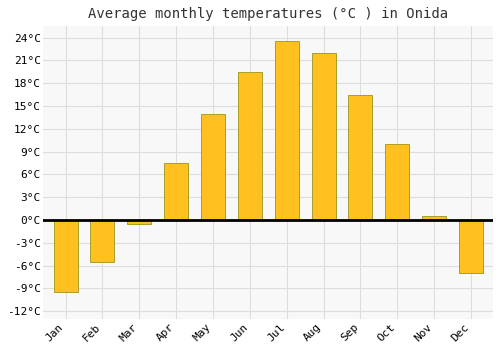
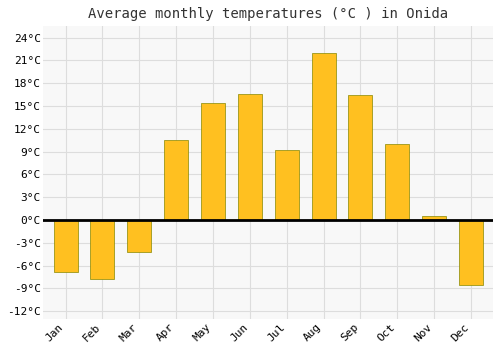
Jan: -9.5°C -> -6.8°C
Feb: -5.5°C -> -7.8°C
Mar: -0.5°C -> -4.2°C
Apr: 7.5°C -> 10.6°C
May: 14.0°C -> 15.4°C
Jun: 19.5°C -> 16.6°C
Jul: 23.5°C -> 9.2°C
Dec: -7.0°C -> -8.6°C
